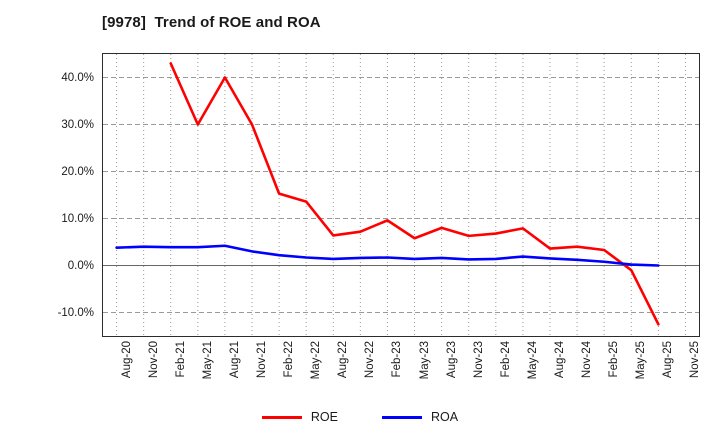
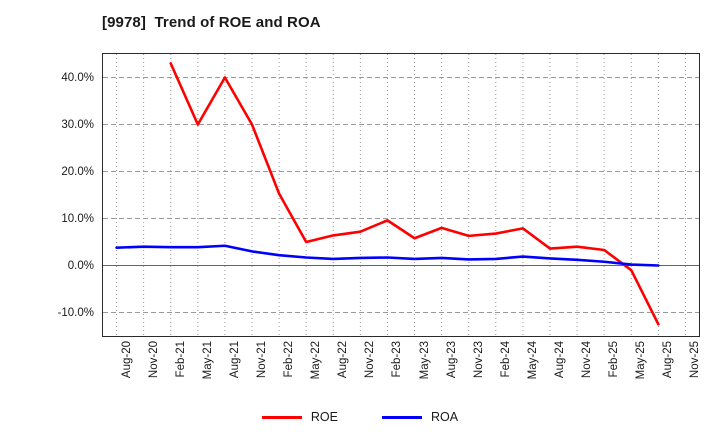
ROE/May-22: 14% -> 5%
